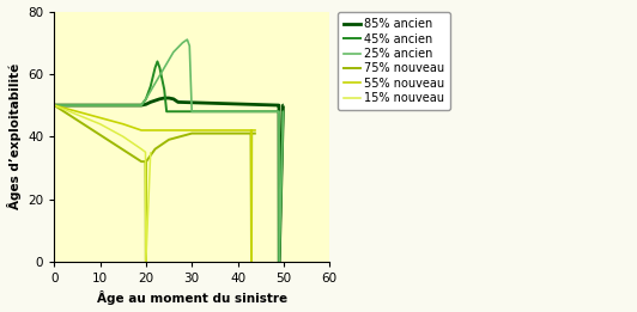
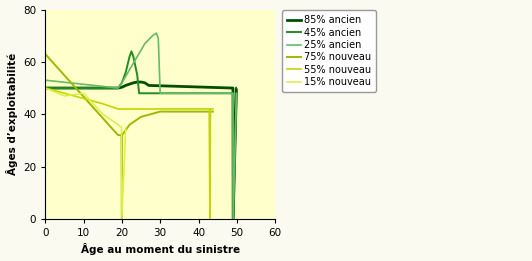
25% ancien/0: 50 -> 53
75% nouveau/0: 50 -> 63
15% nouveau/10: 44 -> 48
